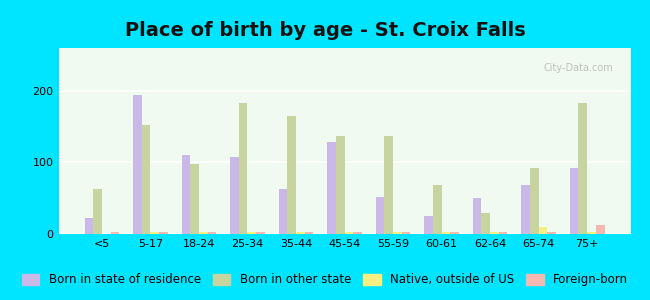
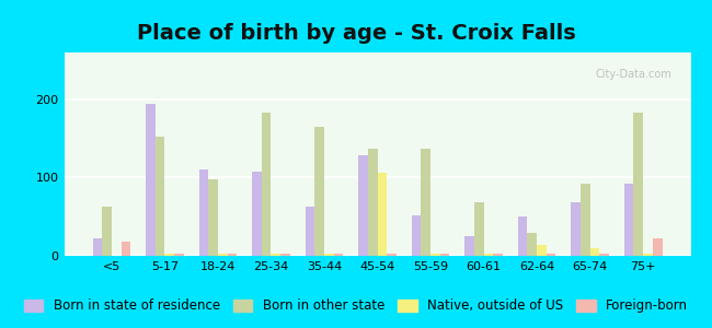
Foreign-born/<5: 3 -> 18
Native, outside of US/45-54: 3 -> 106
Native, outside of US/62-64: 3 -> 14
Foreign-born/75+: 13 -> 22
